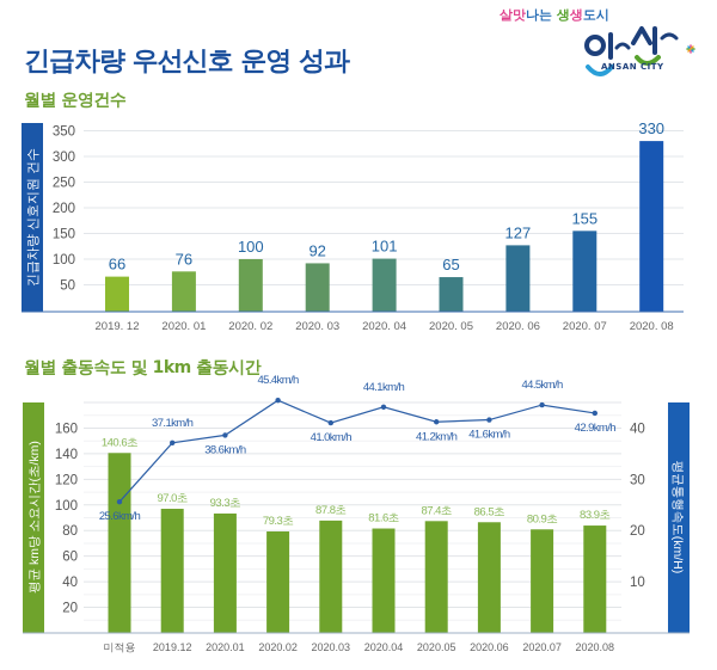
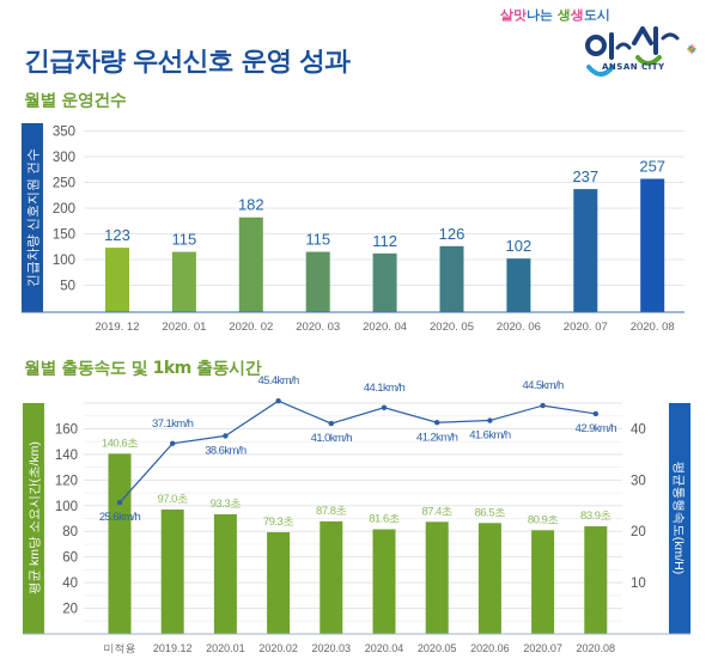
월별 운영건수/2019. 12: 66 -> 123
월별 운영건수/2020. 01: 76 -> 115
월별 운영건수/2020. 02: 100 -> 182
월별 운영건수/2020. 03: 92 -> 115
월별 운영건수/2020. 04: 101 -> 112
월별 운영건수/2020. 05: 65 -> 126
월별 운영건수/2020. 06: 127 -> 102
월별 운영건수/2020. 07: 155 -> 237
월별 운영건수/2020. 08: 330 -> 257
